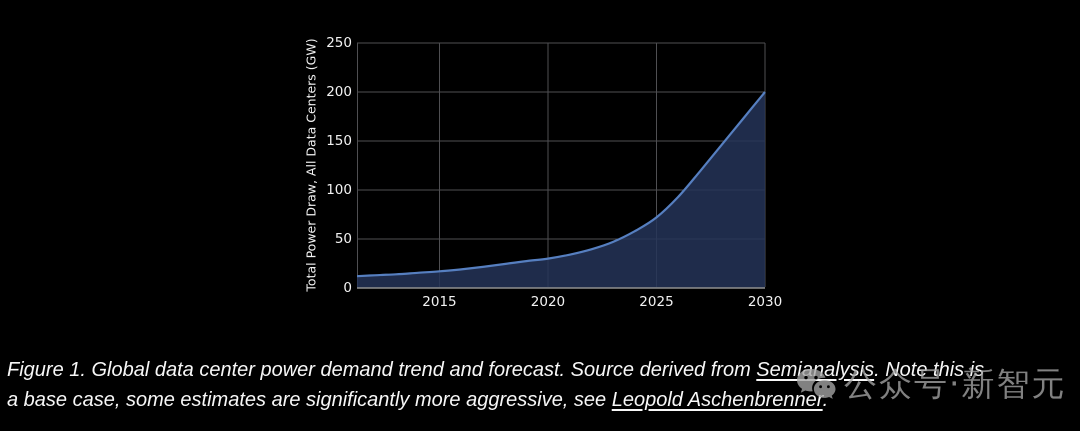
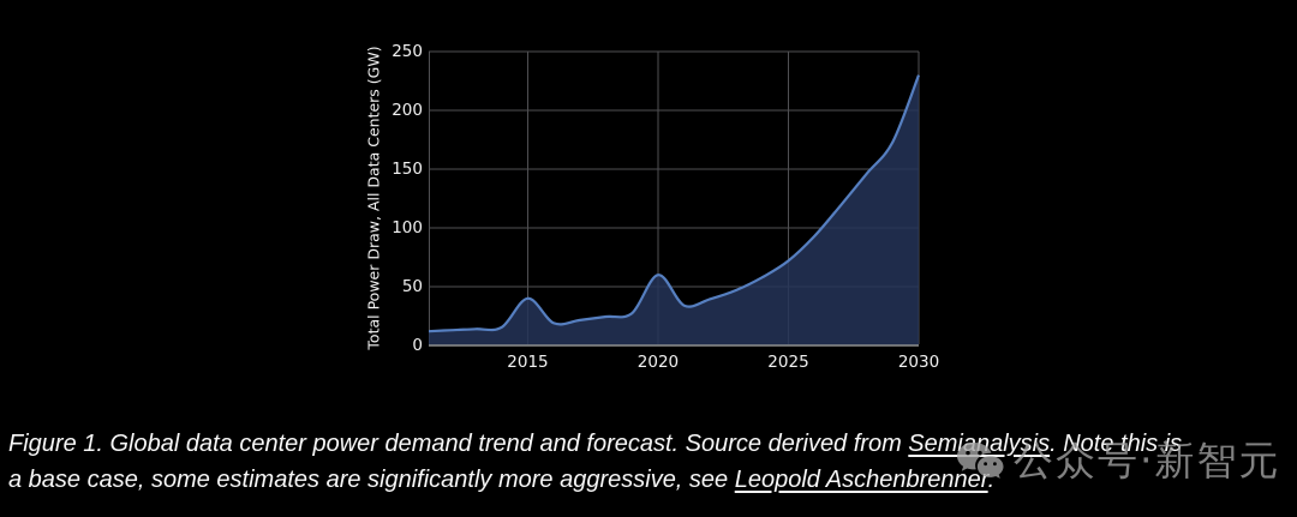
2015: 20 -> 40
2020: 30 -> 60
2030: 200 -> 230
